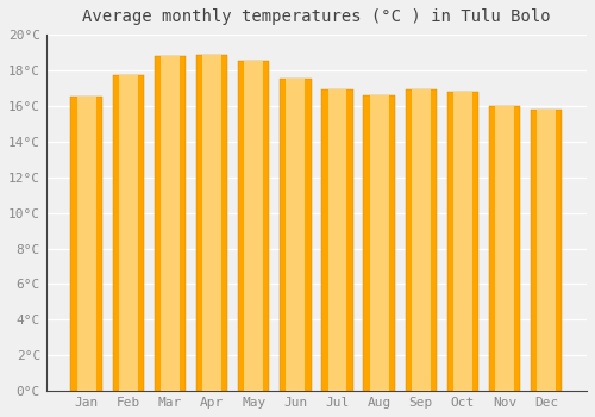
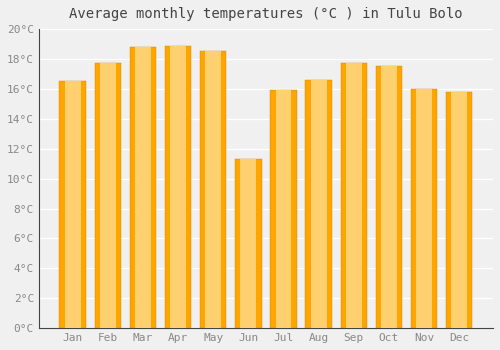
Jun: 17.5°C -> 11.3°C
Jul: 16.9°C -> 15.9°C
Sep: 16.9°C -> 17.7°C
Oct: 16.8°C -> 17.5°C
